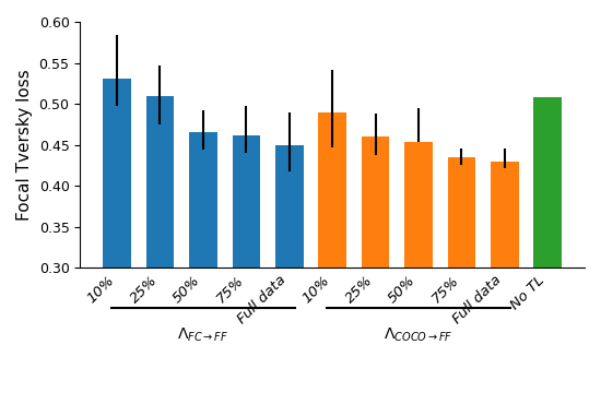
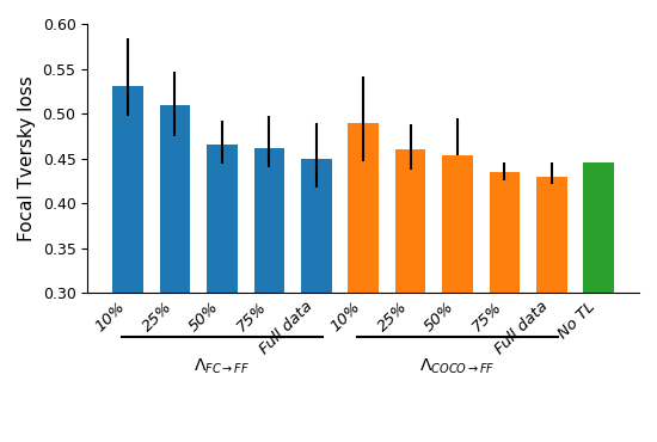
No TL: 0.508 -> 0.445
